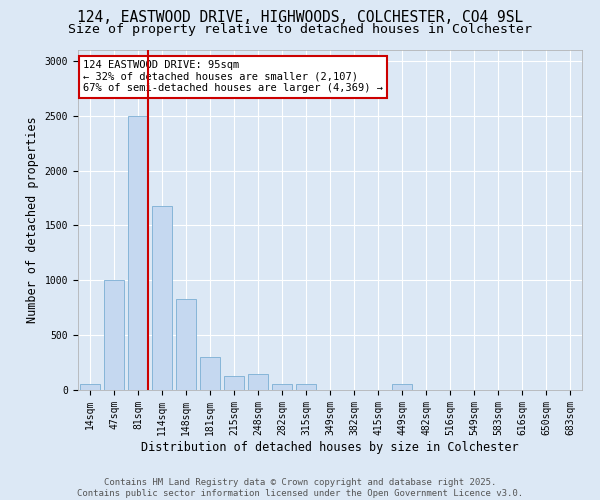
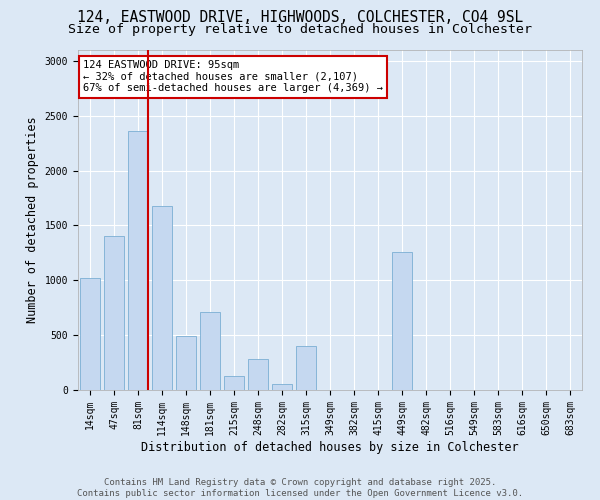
14sqm: 60 -> 1020
47sqm: 1000 -> 1400
81sqm: 2500 -> 2360
148sqm: 830 -> 490
181sqm: 300 -> 710
248sqm: 150 -> 280
315sqm: 60 -> 400
449sqm: 60 -> 1260
